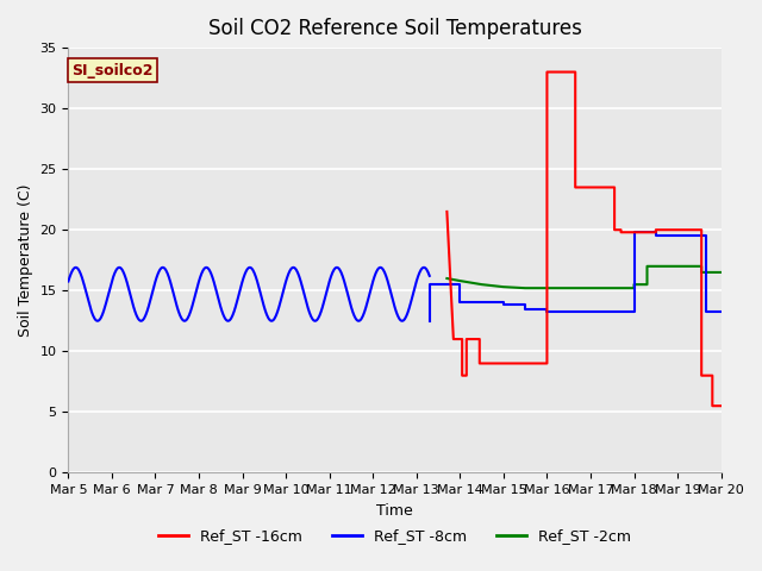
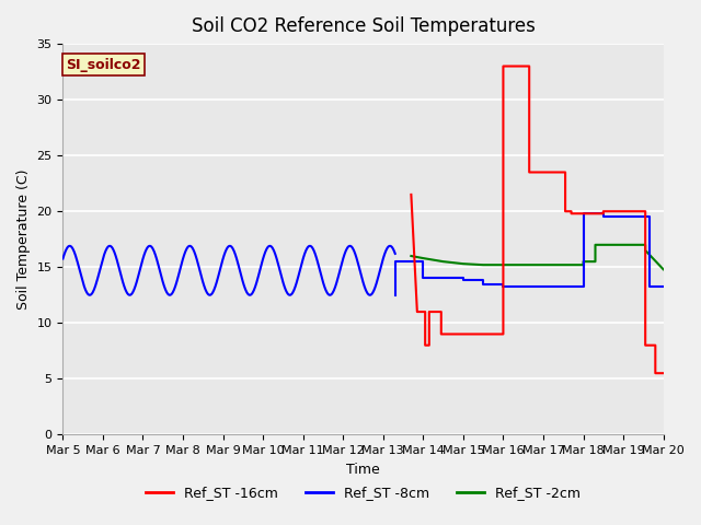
Ref_ST -2cm/Mar 20: 16.5 -> 14.8
